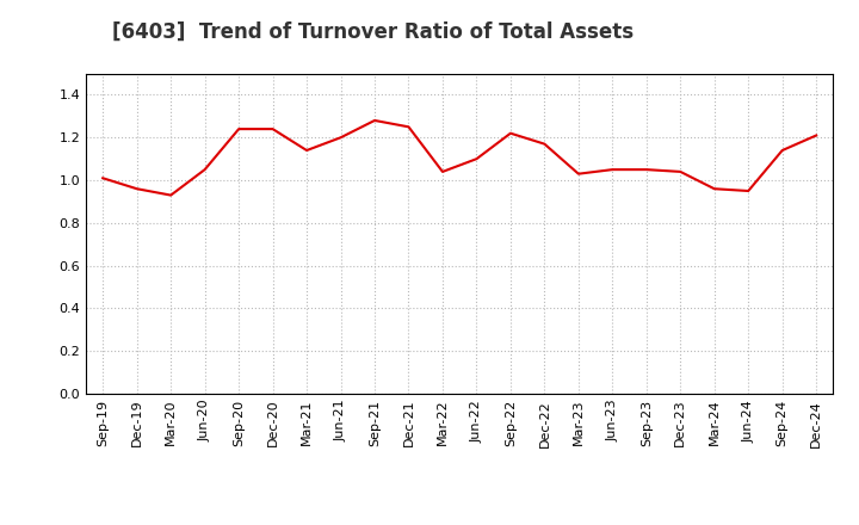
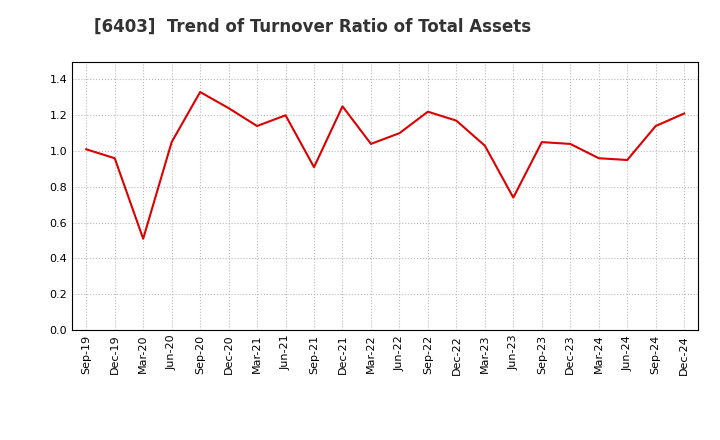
Mar-20: 0.93 -> 0.51
Sep-20: 1.24 -> 1.33
Sep-21: 1.28 -> 0.91
Jun-23: 1.05 -> 0.74
